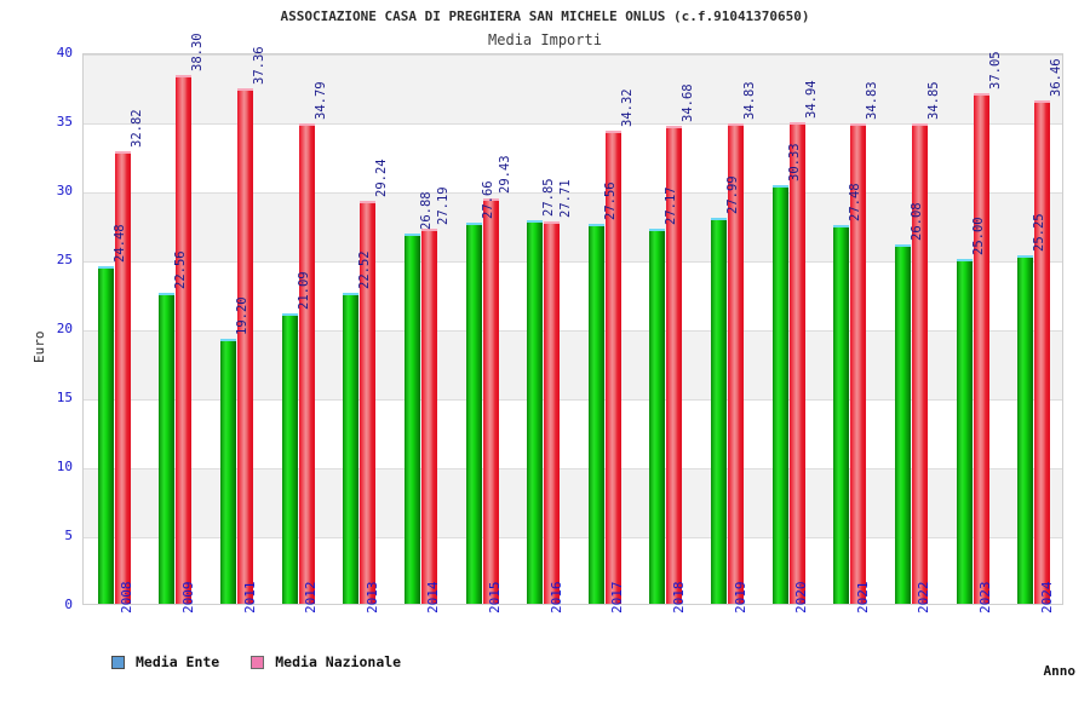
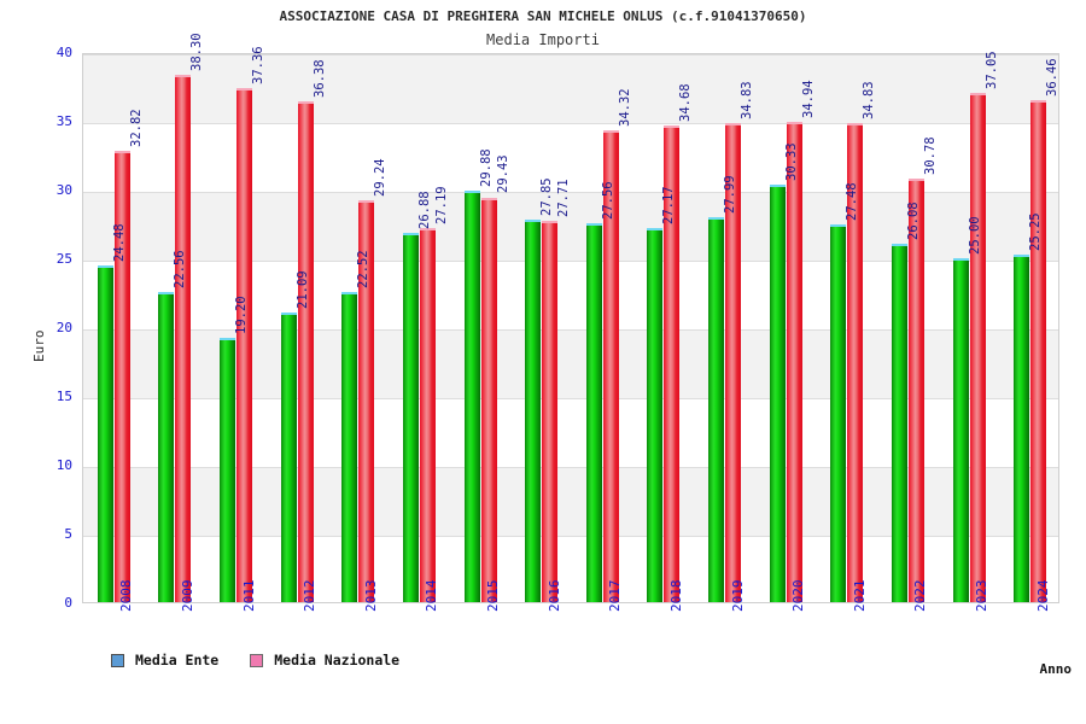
Media Nazionale/2012: 34.79 -> 36.38
Media Ente/2015: 27.66 -> 29.88
Media Nazionale/2022: 34.85 -> 30.78
